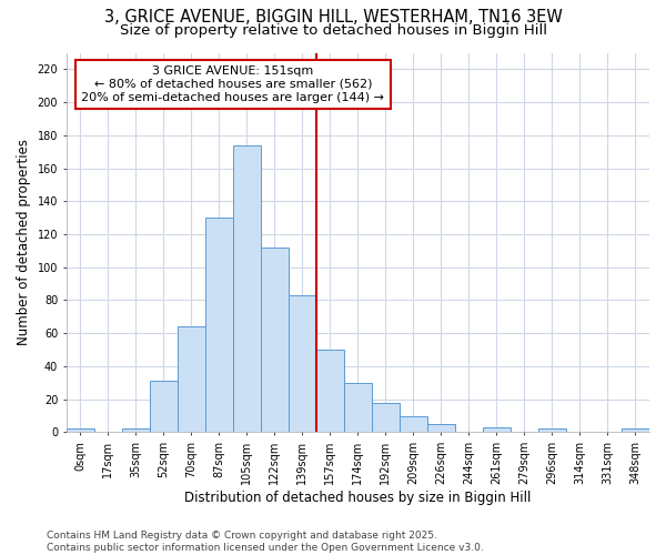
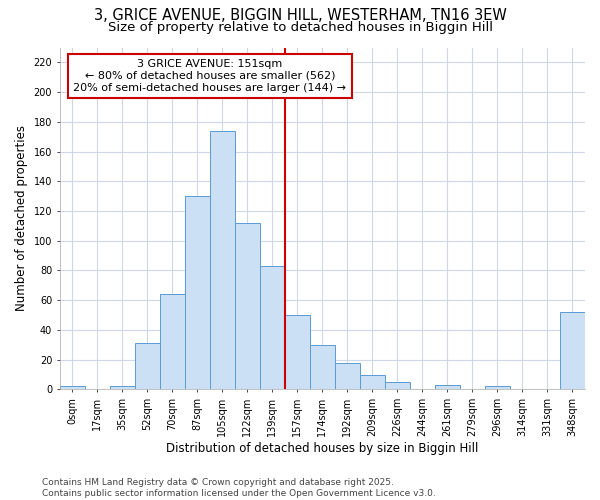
348sqm: 2 -> 52
